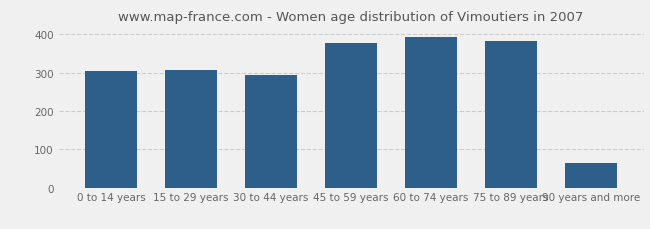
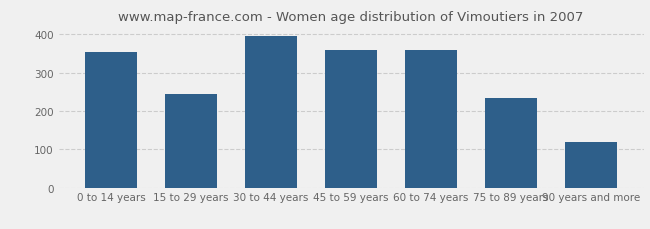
0 to 14 years: 305 -> 355
15 to 29 years: 308 -> 245
30 to 44 years: 293 -> 395
45 to 59 years: 377 -> 360
60 to 74 years: 393 -> 360
75 to 89 years: 382 -> 235
90 years and more: 65 -> 120
